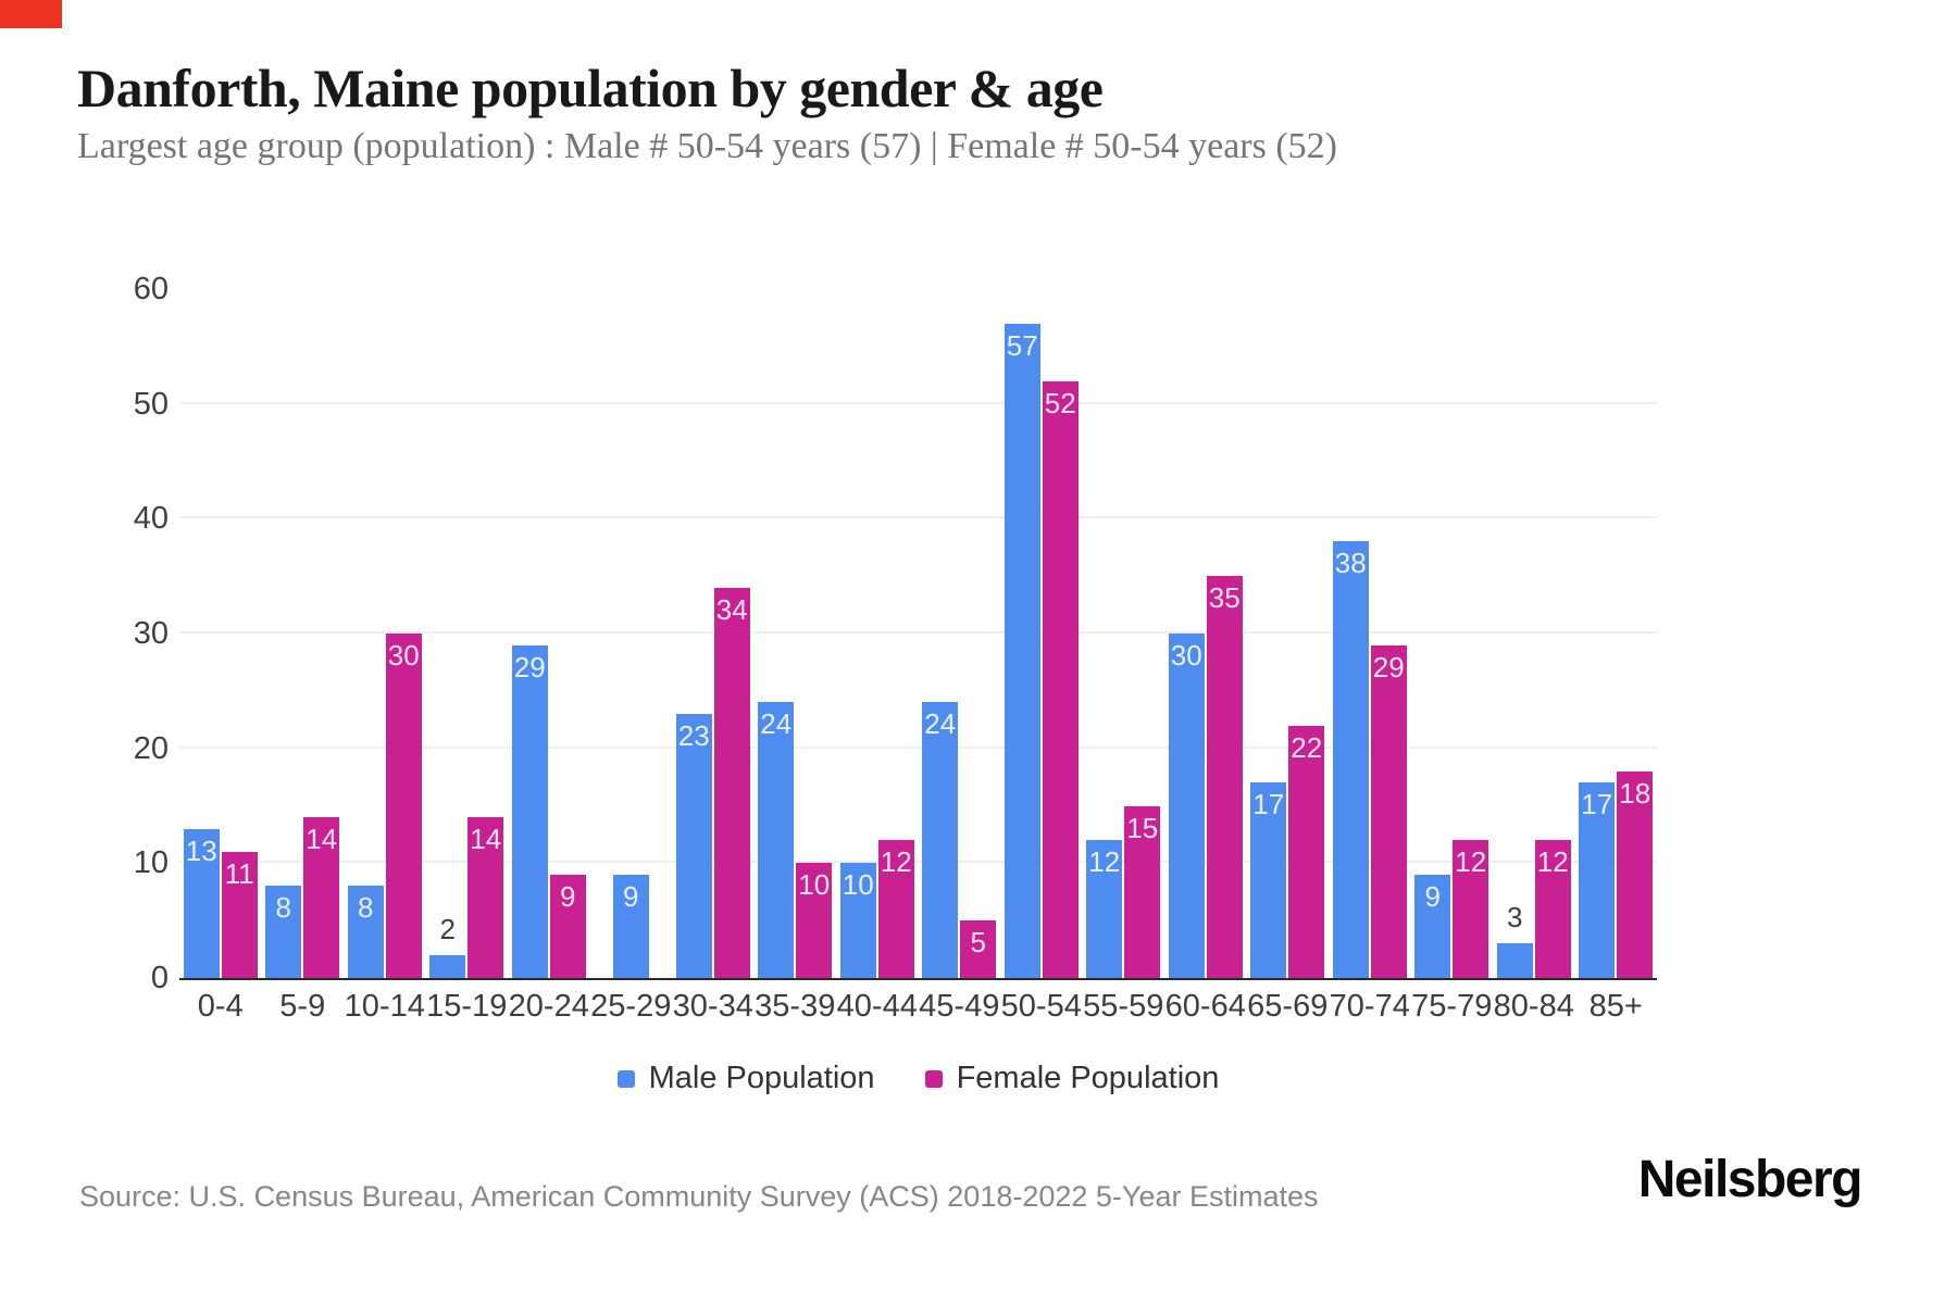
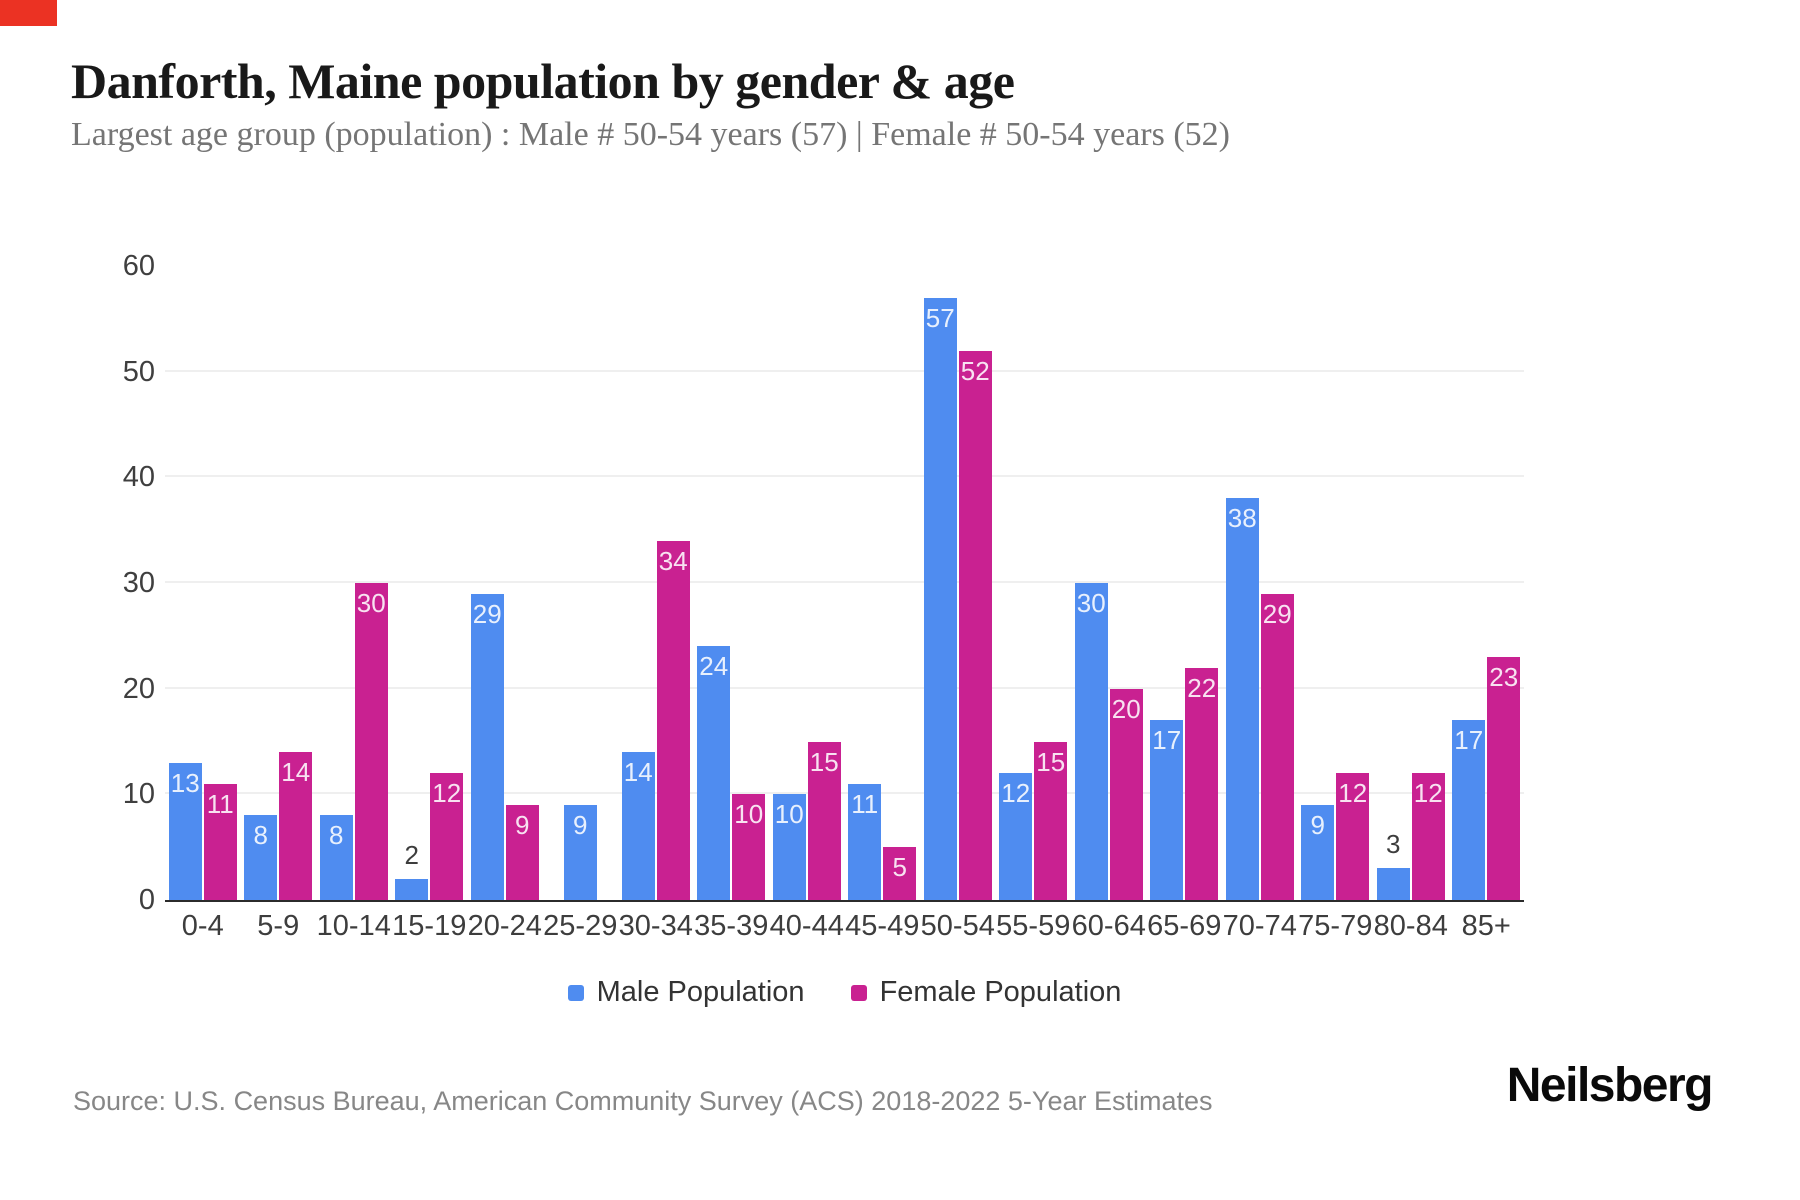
Female Population/15-19: 14 -> 12
Male Population/30-34: 23 -> 14
Female Population/40-44: 12 -> 15
Male Population/45-49: 24 -> 11
Female Population/60-64: 35 -> 20
Female Population/85+: 18 -> 23
